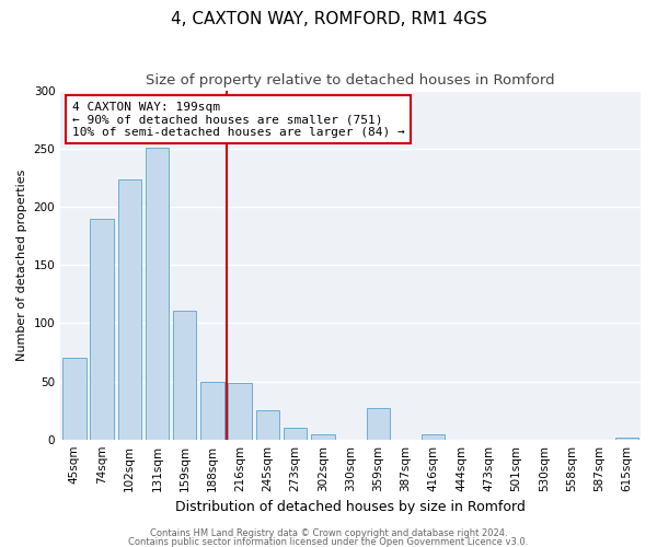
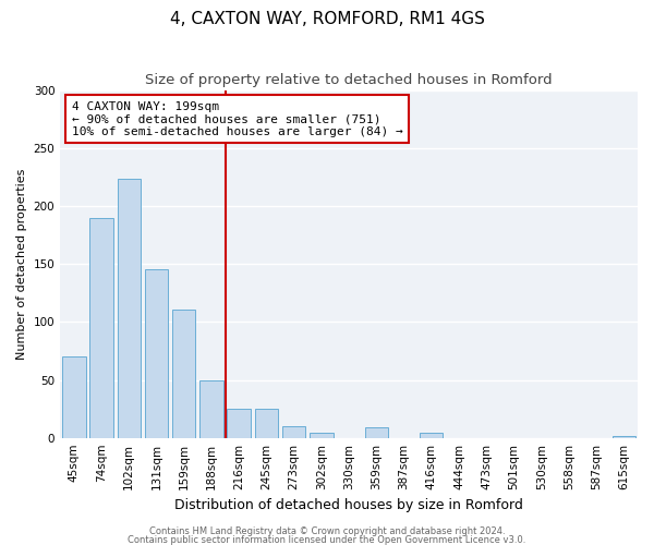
131sqm: 251 -> 146
216sqm: 49 -> 25
359sqm: 27 -> 9
